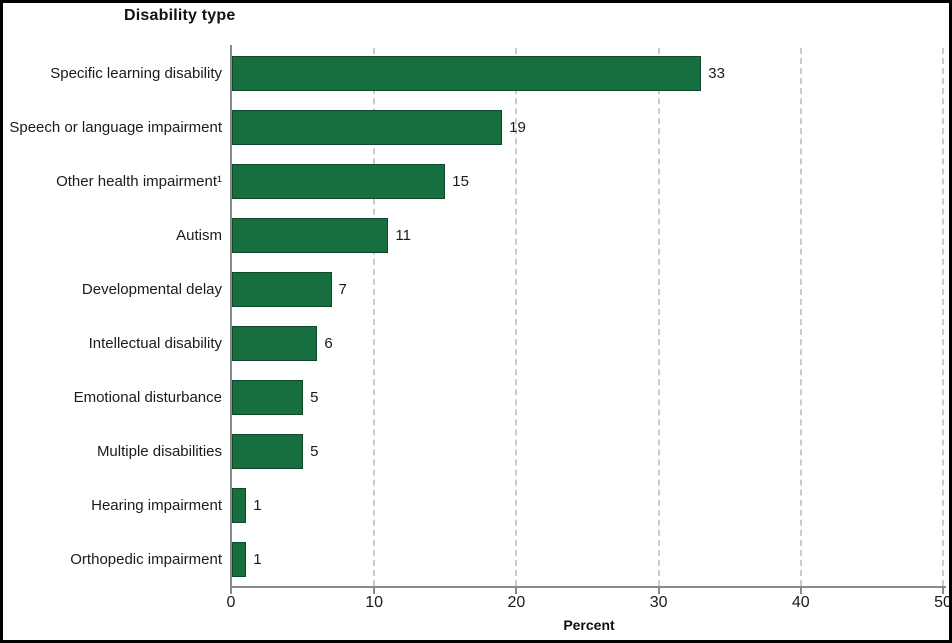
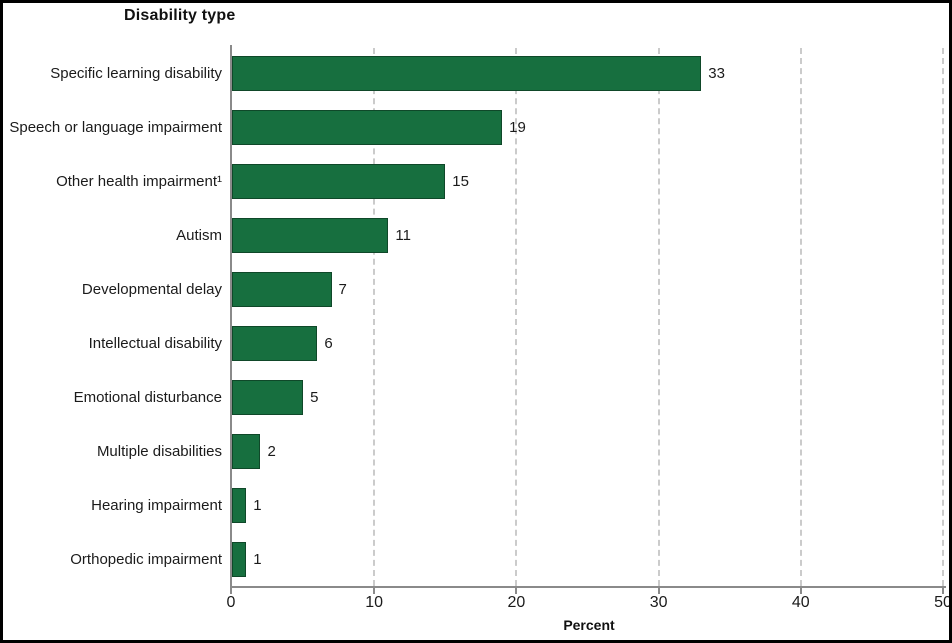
Multiple disabilities: 5 -> 2
